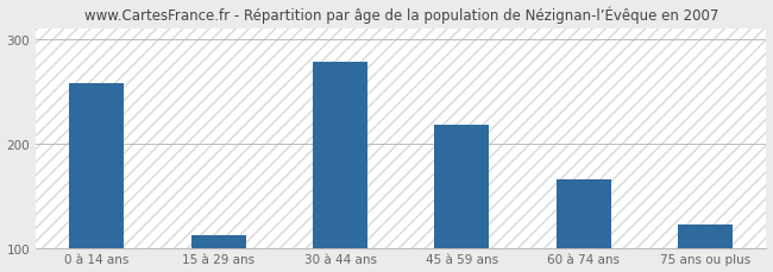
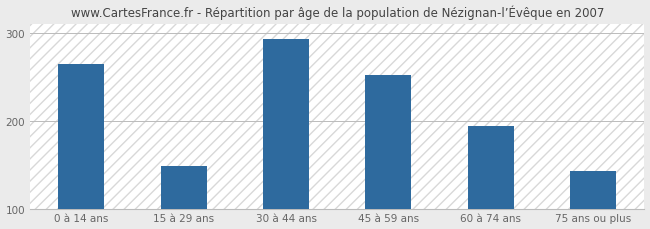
0 à 14 ans: 258 -> 265
15 à 29 ans: 112 -> 148
30 à 44 ans: 278 -> 293
45 à 59 ans: 218 -> 252
60 à 74 ans: 166 -> 194
75 ans ou plus: 122 -> 143
